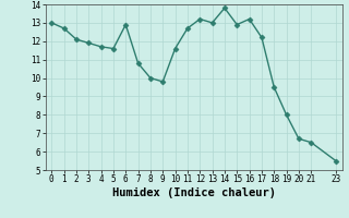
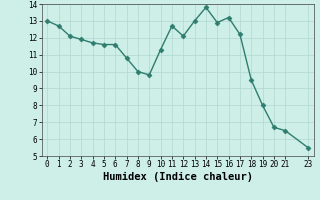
6: 12.9 -> 11.6
10: 11.6 -> 11.3
12: 13.2 -> 12.1
